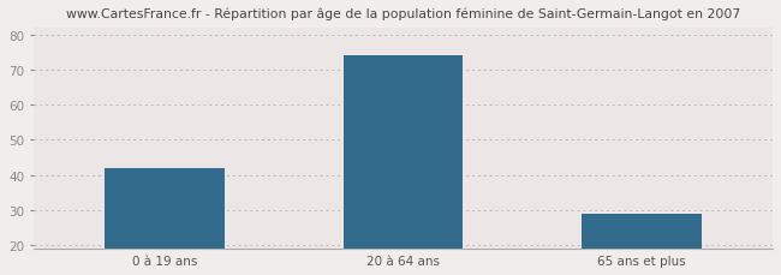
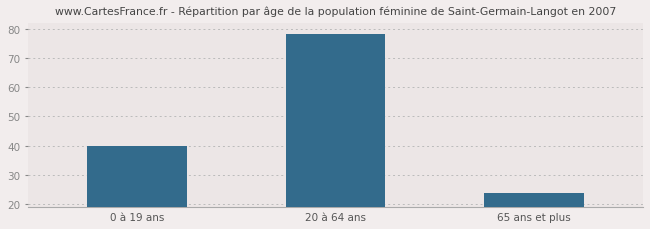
0 à 19 ans: 42 -> 40
20 à 64 ans: 74 -> 78
65 ans et plus: 29 -> 24
